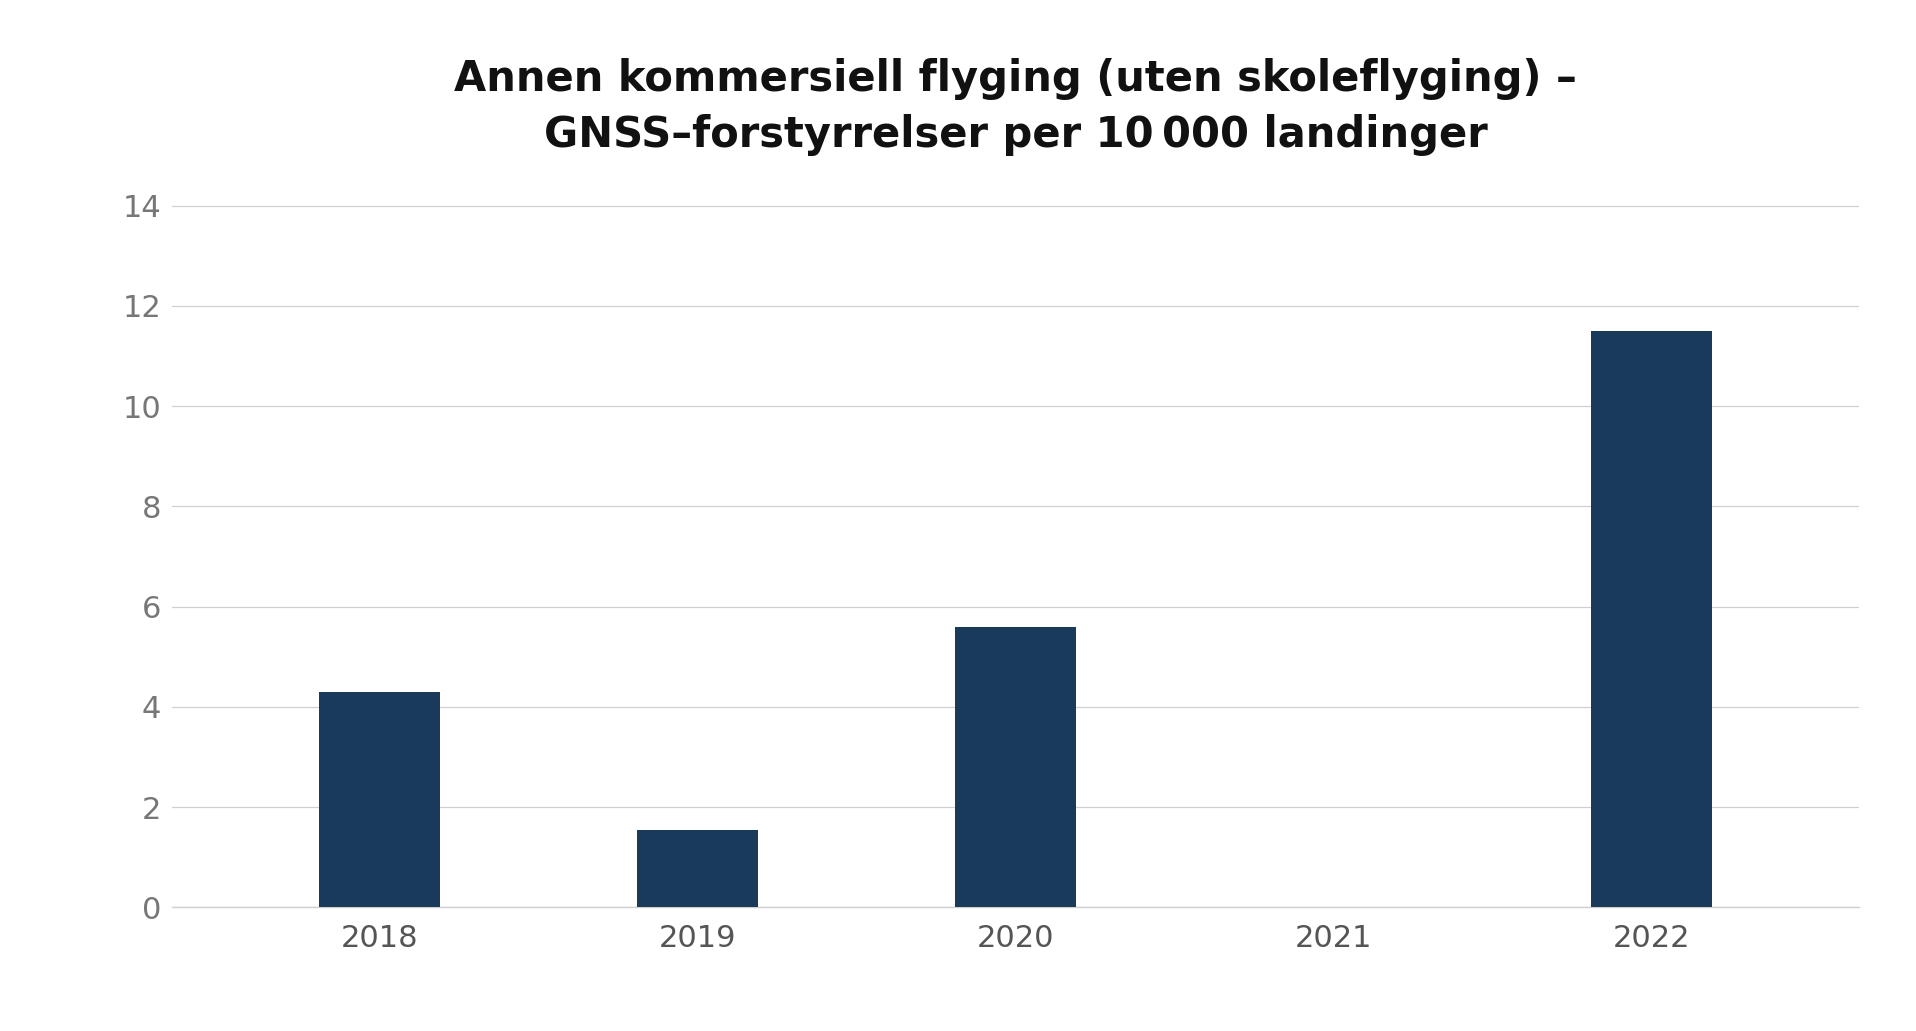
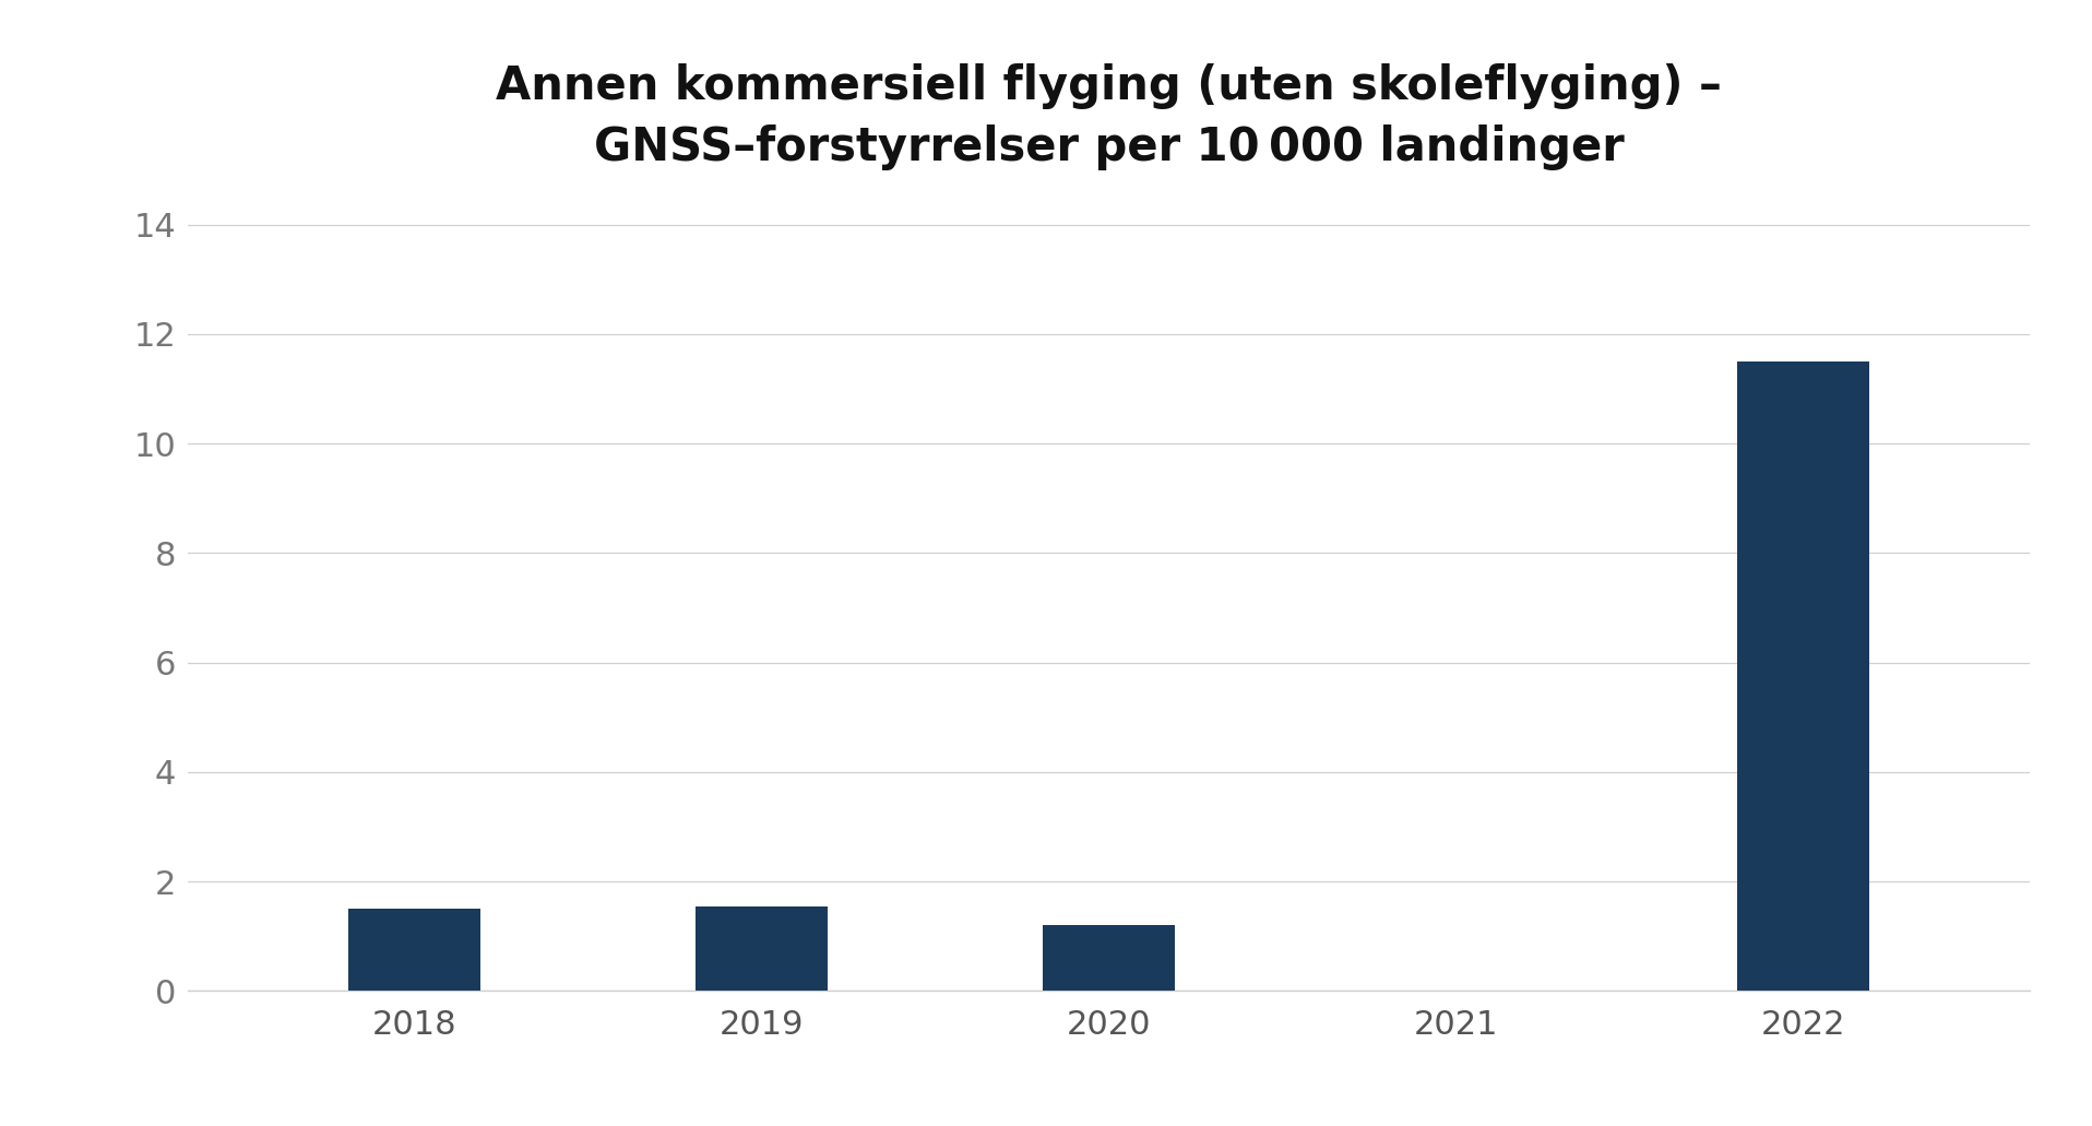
2018: 4.30 -> 1.50
2020: 5.60 -> 1.20
